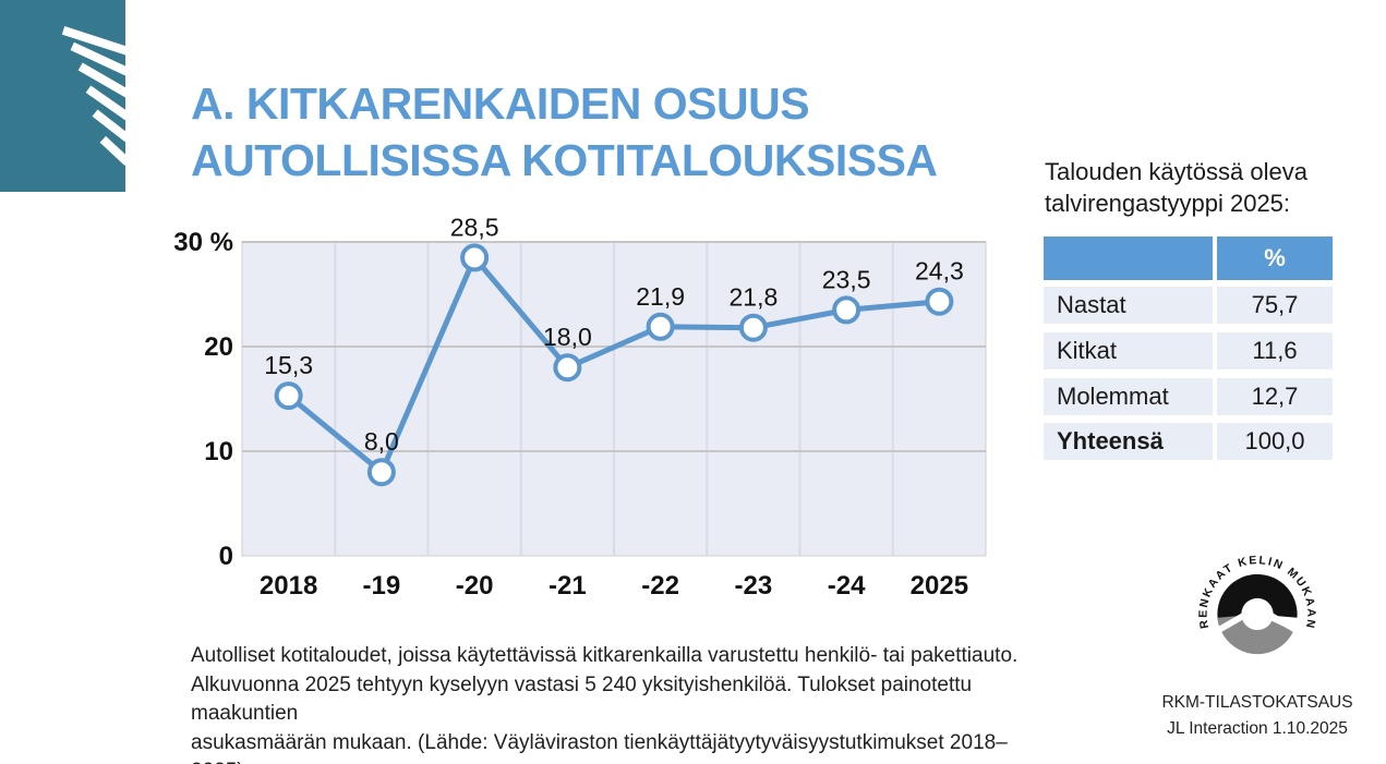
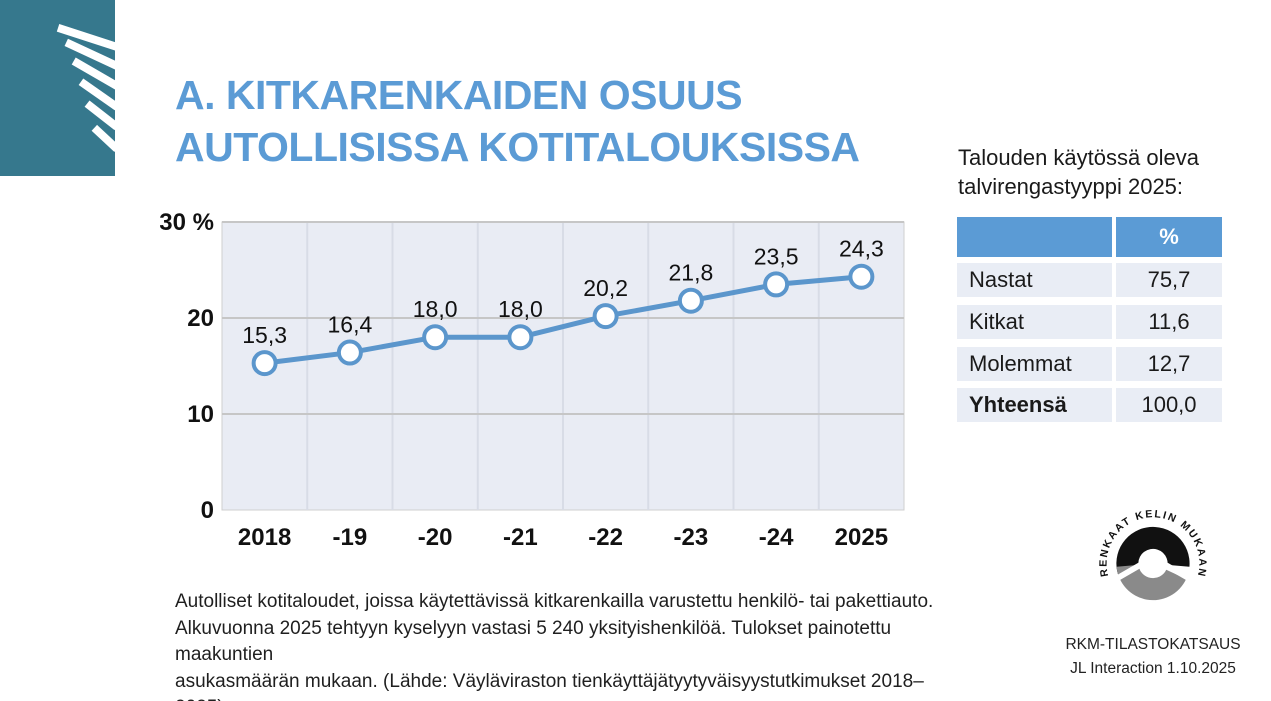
-19: 8,0 -> 16,4
-20: 28,5 -> 18,0
-22: 21,9 -> 20,2
